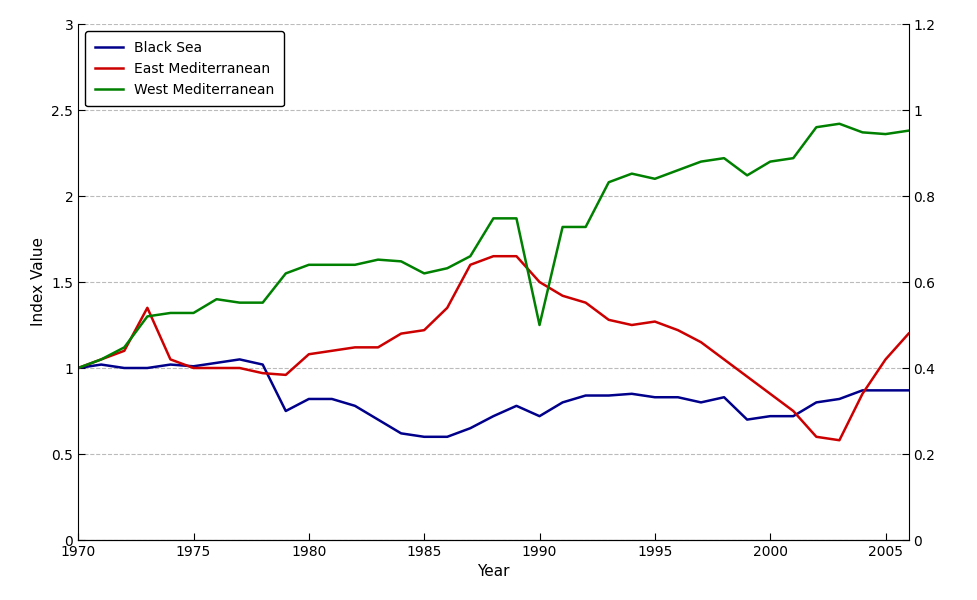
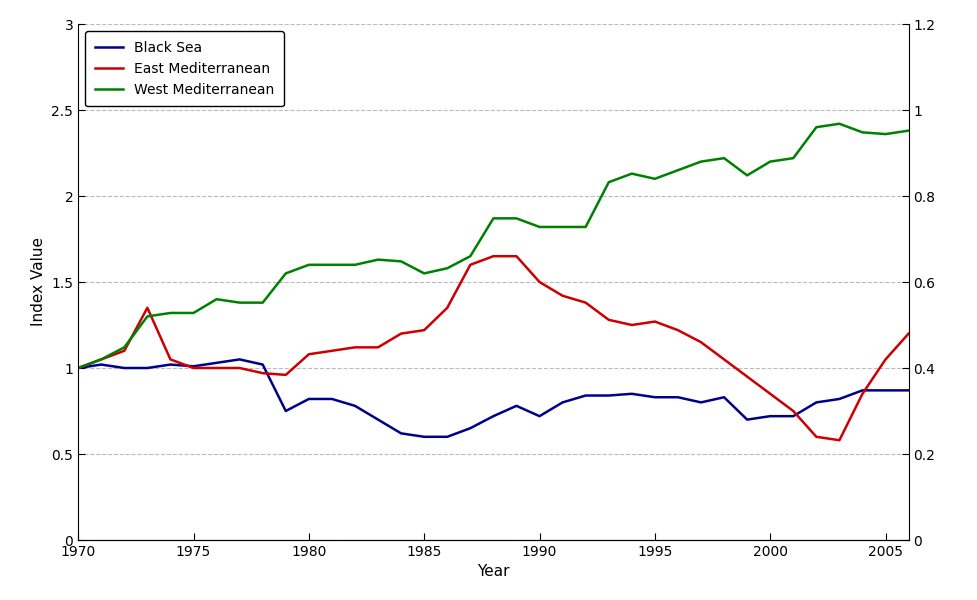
West Mediterranean/1990: 1.25 -> 1.82
